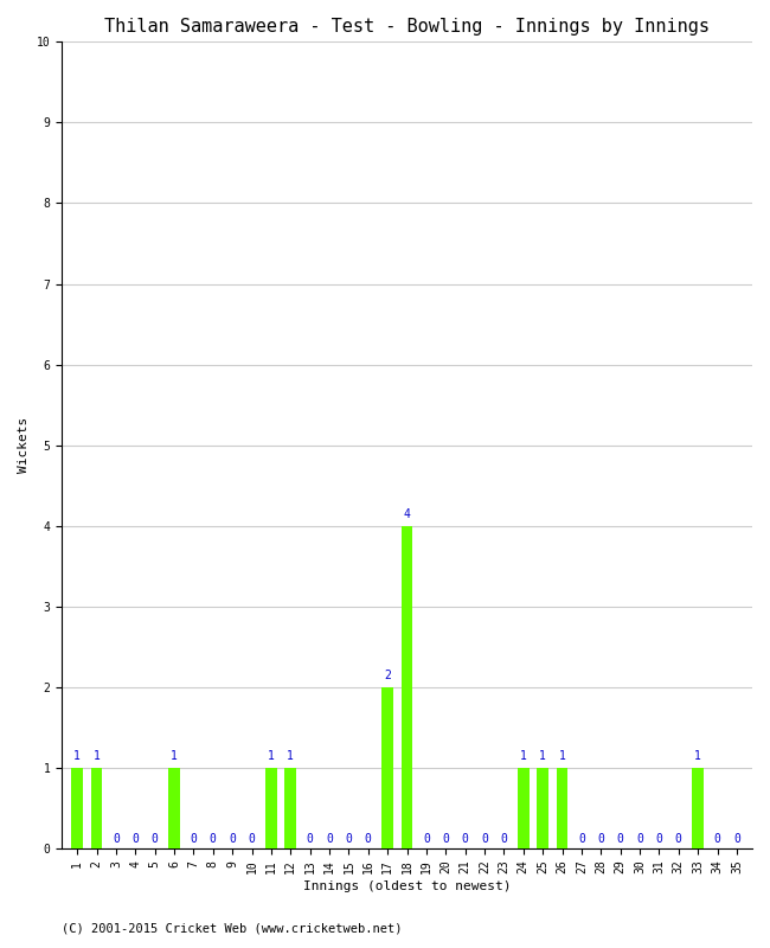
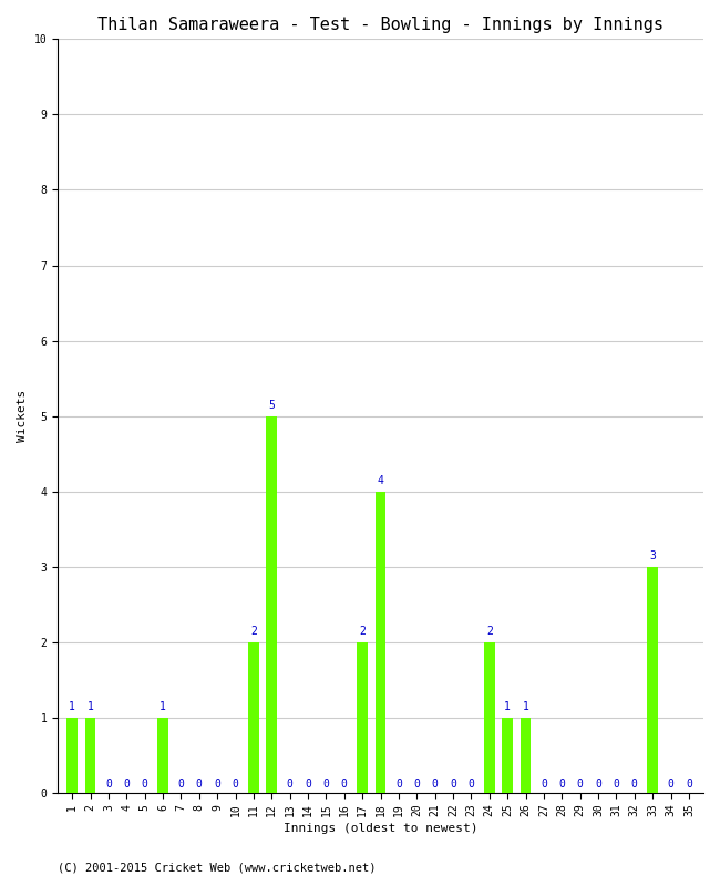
11: 1 -> 2
12: 1 -> 5
24: 1 -> 2
33: 1 -> 3
